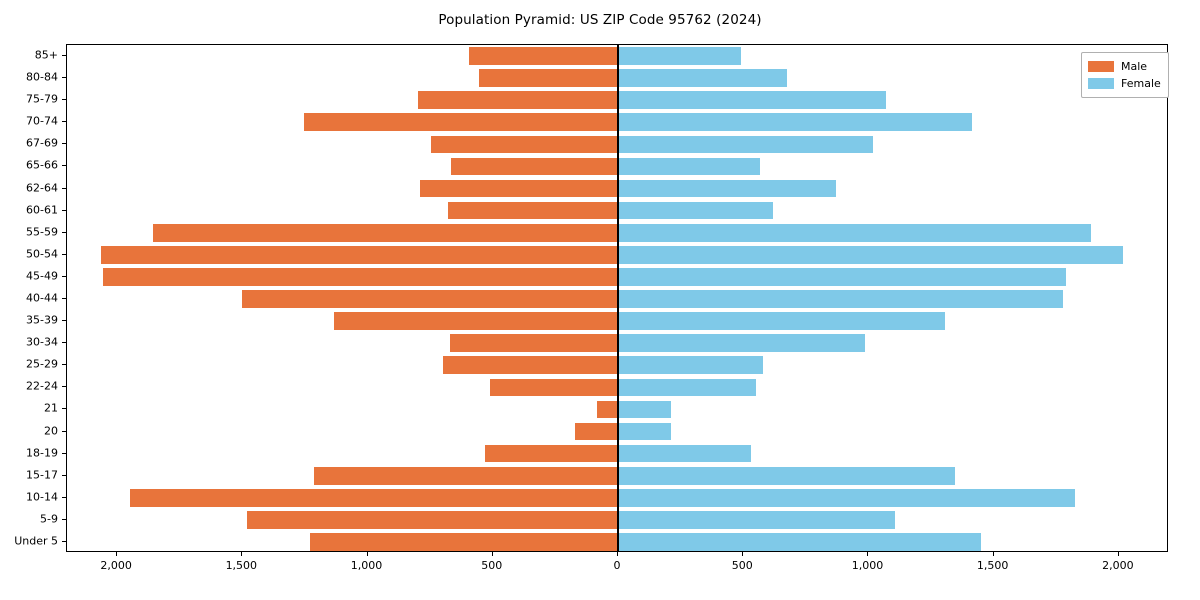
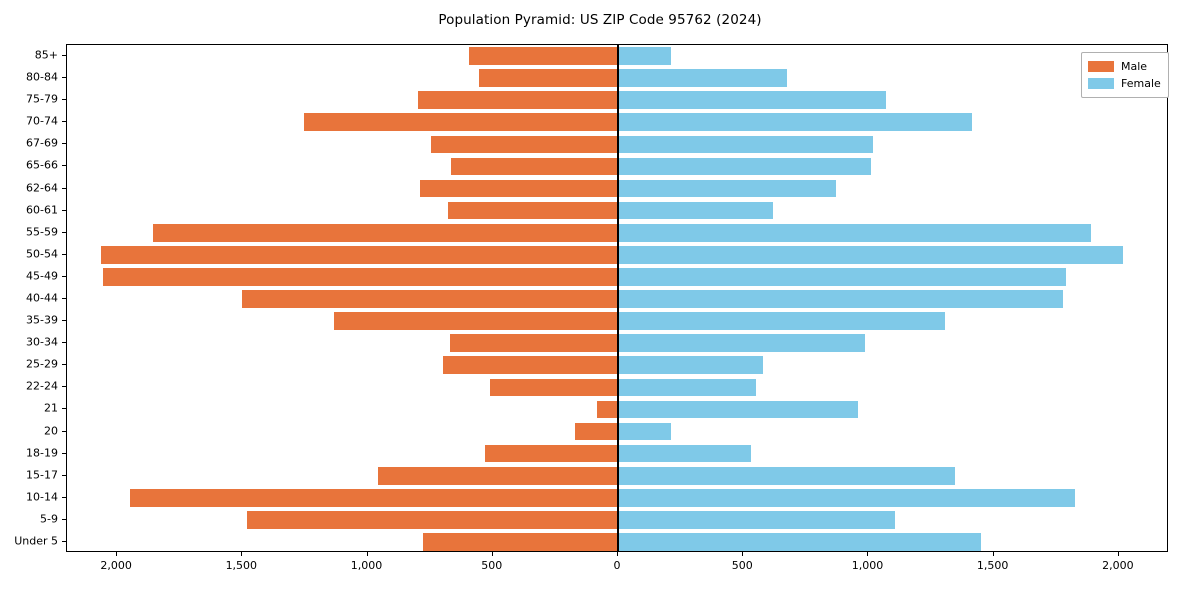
Female/85+: 490 -> 210
Female/65-66: 560 -> 1010
Female/21: 210 -> 960
Male/15-17: 1220 -> 960
Male/Under 5: 1230 -> 780
